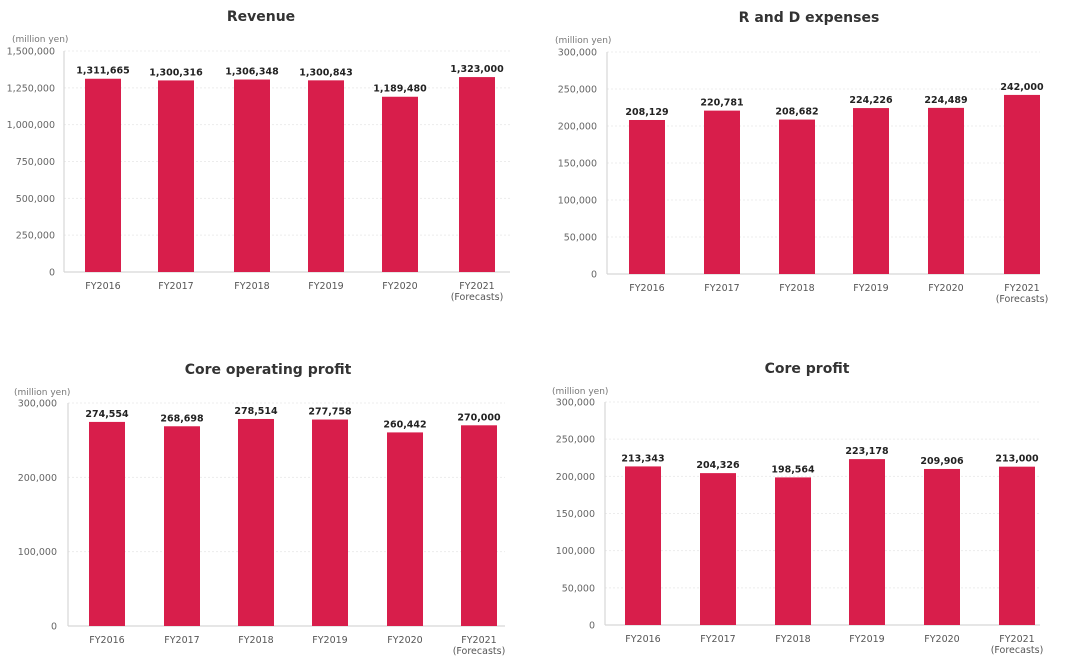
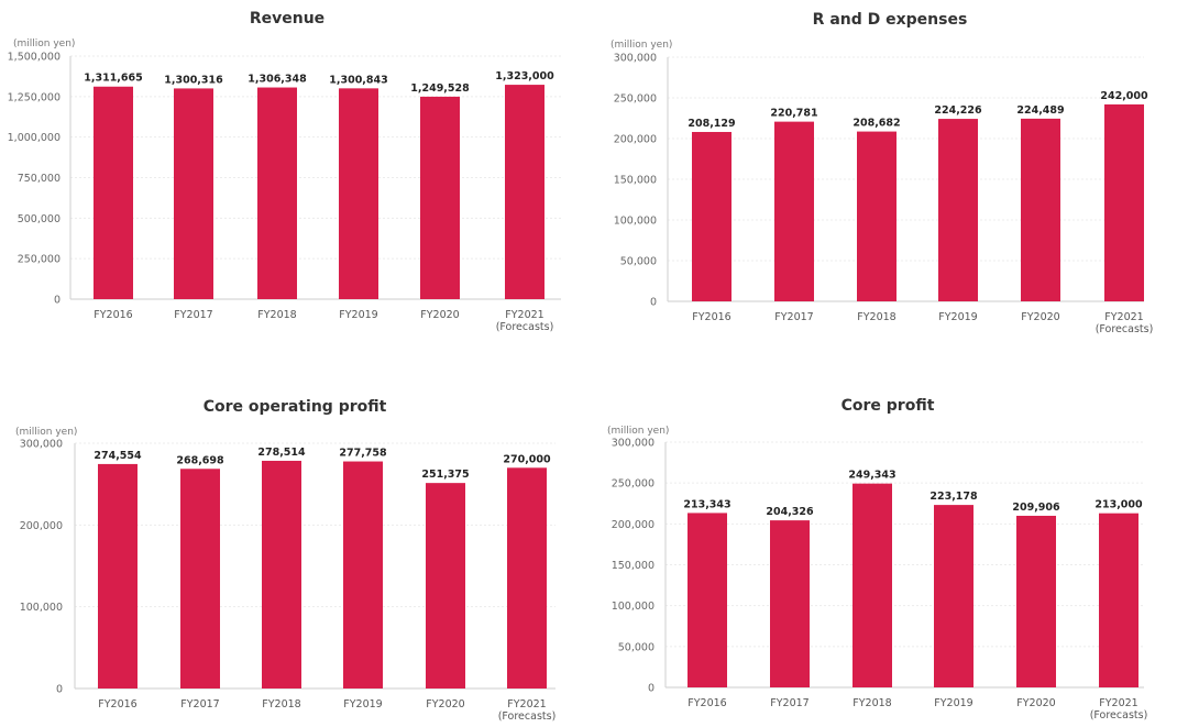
Revenue/FY2020: 1,189,480 -> 1,249,528
Core operating profit/FY2020: 260,442 -> 251,375
Core profit/FY2018: 198,564 -> 249,343
